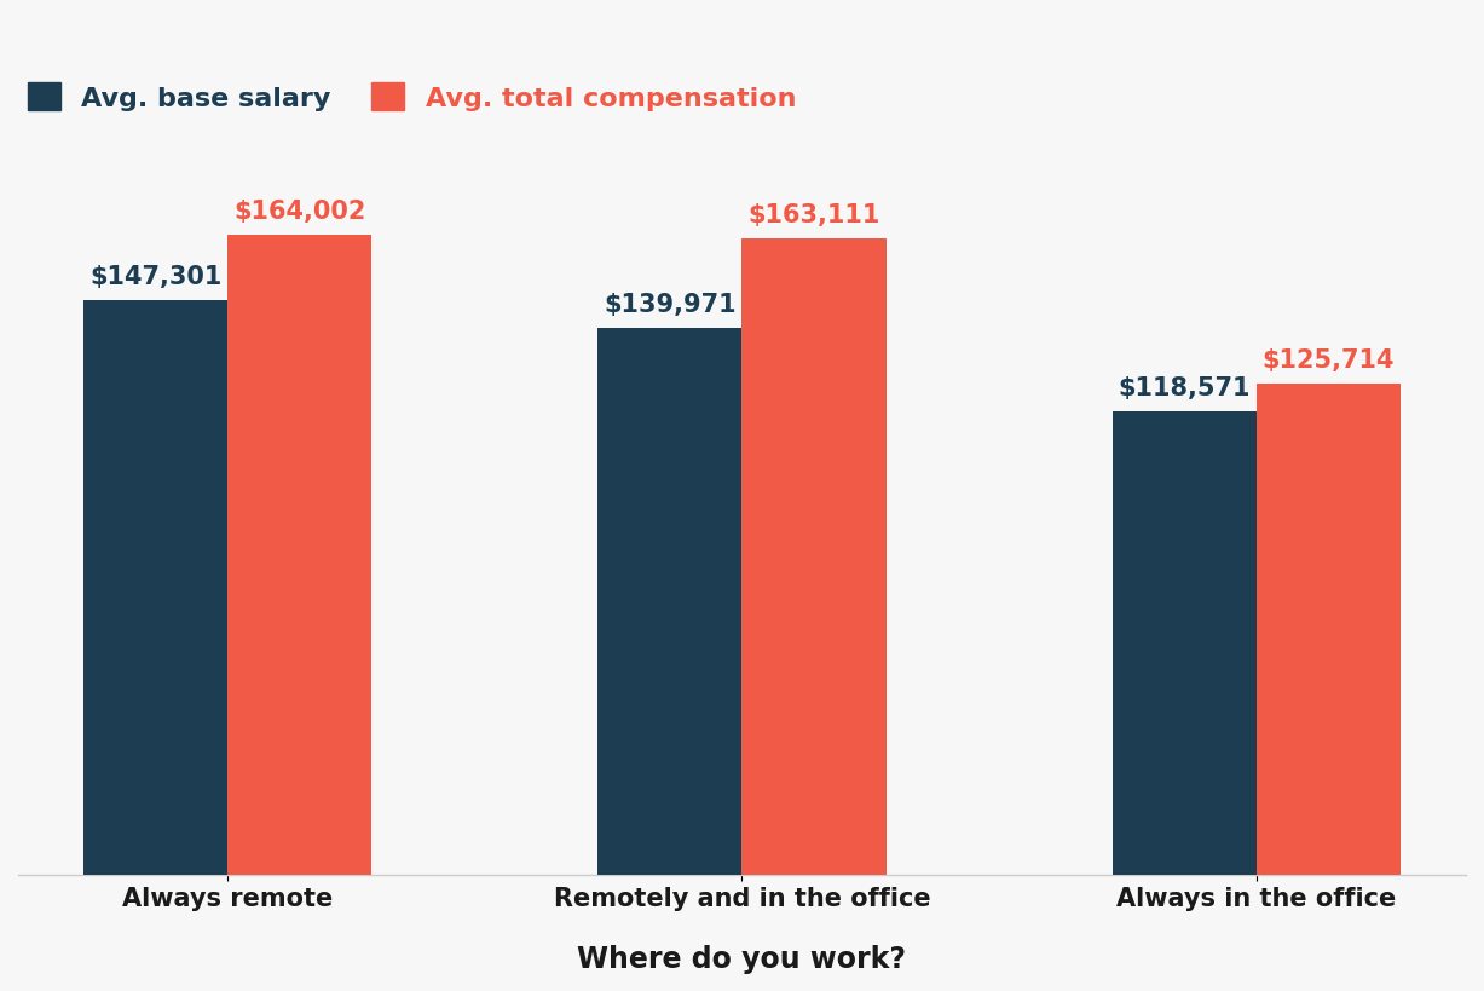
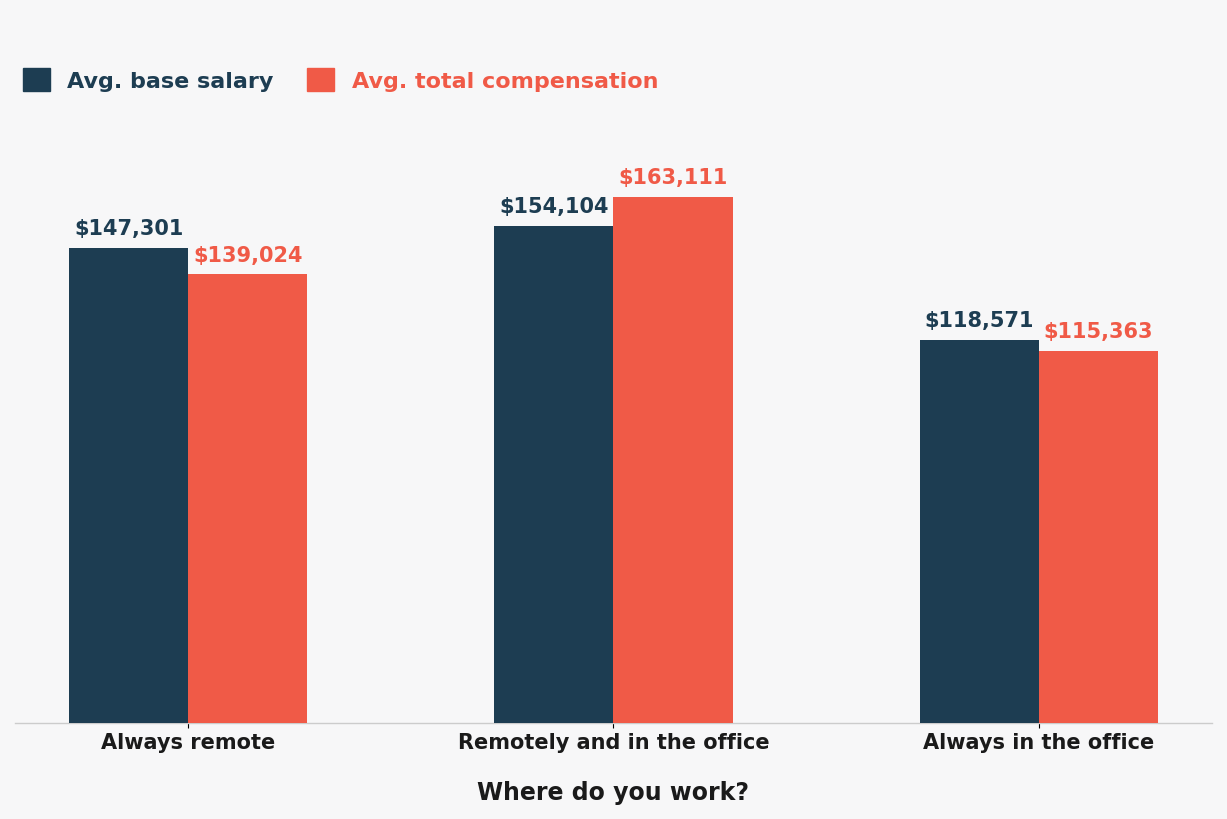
Avg. total compensation/Always remote: $164,002 -> $139,024
Avg. base salary/Remotely and in the office: $139,971 -> $154,104
Avg. total compensation/Always in the office: $125,714 -> $115,363
